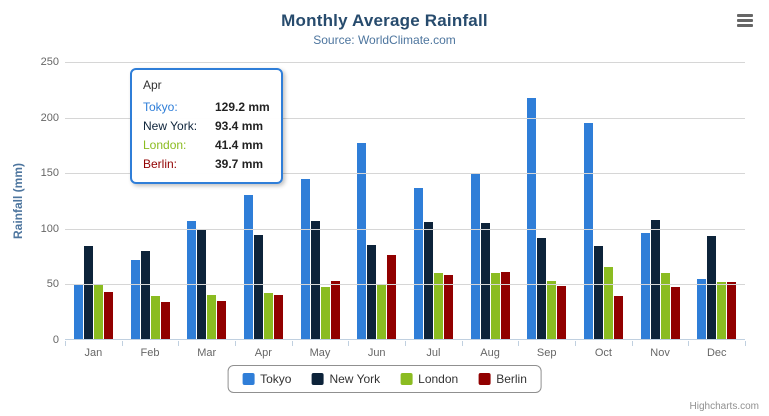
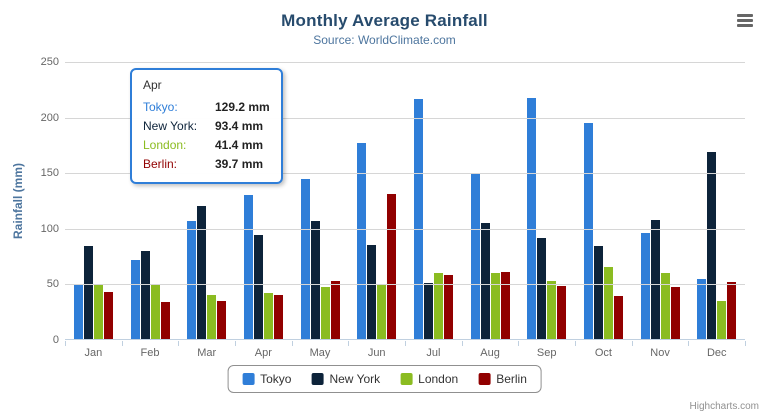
London/Feb: 39 -> 49
New York/Mar: 98 -> 120
Berlin/Jun: 76 -> 130
Tokyo/Jul: 136 -> 216
New York/Jul: 105 -> 50
New York/Dec: 92 -> 168
London/Dec: 51 -> 34
